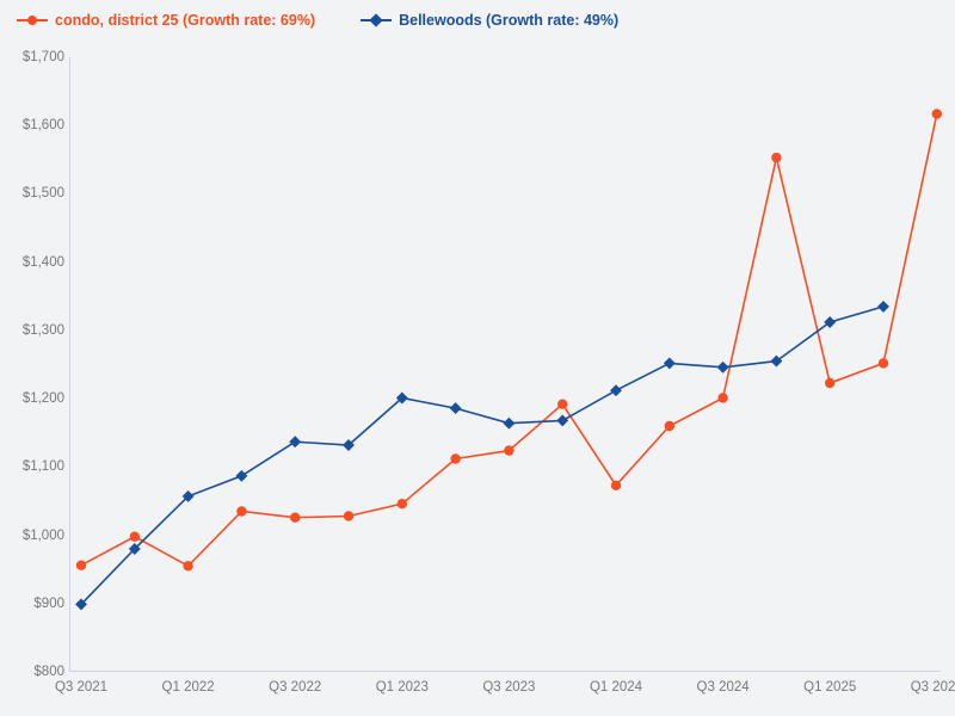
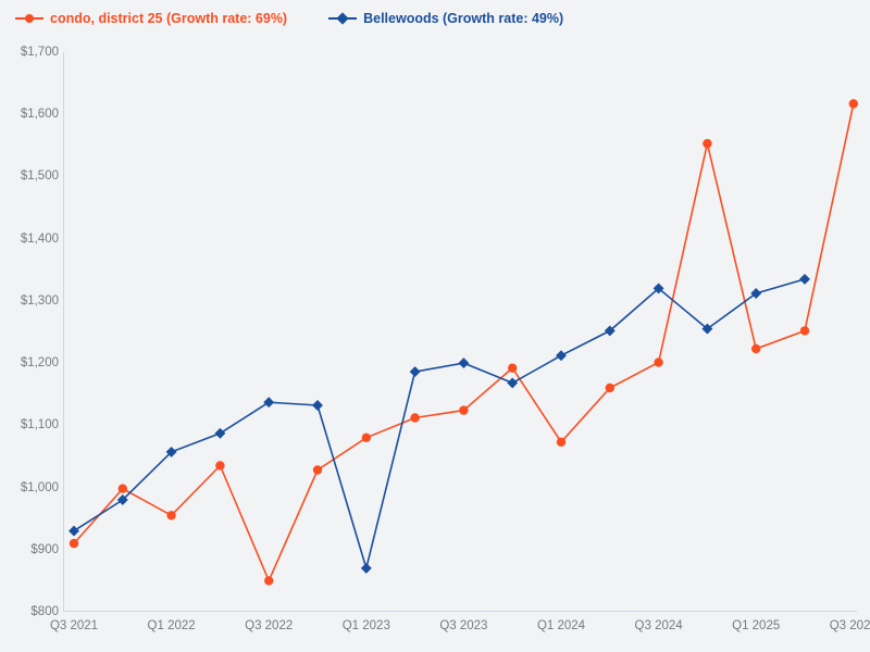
condo, district 25 (Growth rate: 69%)/Q3 2021: $960 -> $910
Bellewoods (Growth rate: 49%)/Q3 2021: $900 -> $930
condo, district 25 (Growth rate: 69%)/Q3 2022: $1030 -> $850
condo, district 25 (Growth rate: 69%)/Q1 2023: $1050 -> $1080
Bellewoods (Growth rate: 49%)/Q1 2023: $1200 -> $870
Bellewoods (Growth rate: 49%)/Q3 2023: $1160 -> $1200
Bellewoods (Growth rate: 49%)/Q3 2024: $1250 -> $1320
